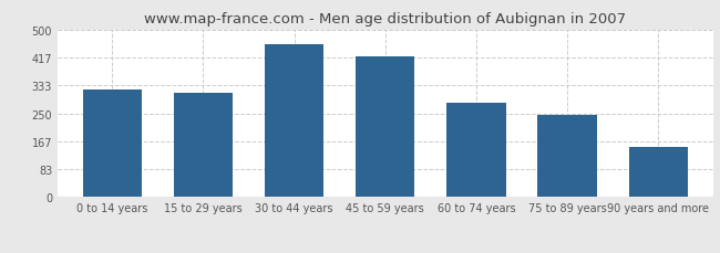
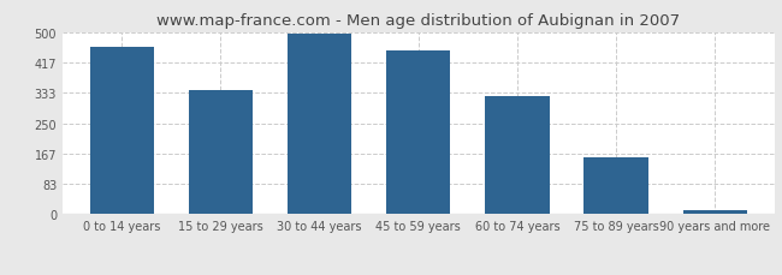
0 to 14 years: 320 -> 460
15 to 29 years: 310 -> 340
30 to 44 years: 455 -> 495
45 to 59 years: 420 -> 450
60 to 74 years: 280 -> 325
75 to 89 years: 245 -> 155
90 years and more: 150 -> 10
